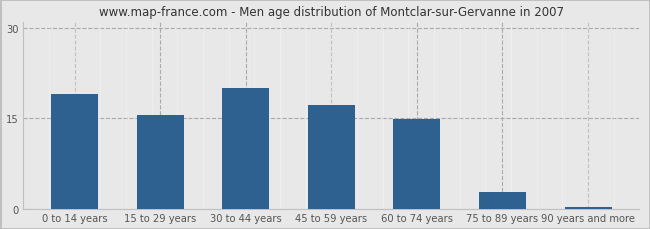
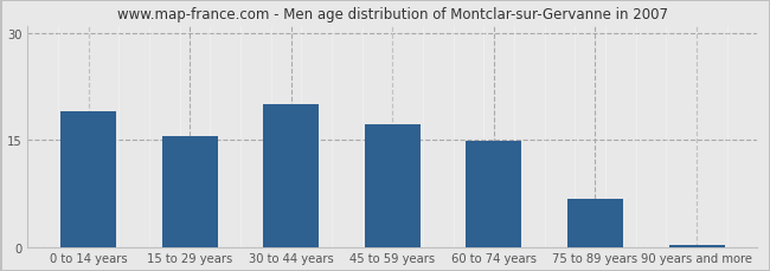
75 to 89 years: 2.8 -> 6.8
